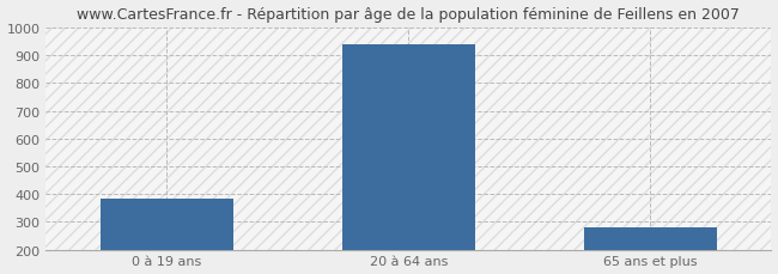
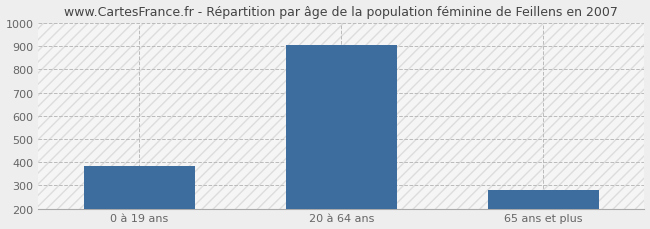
20 à 64 ans: 940 -> 905
